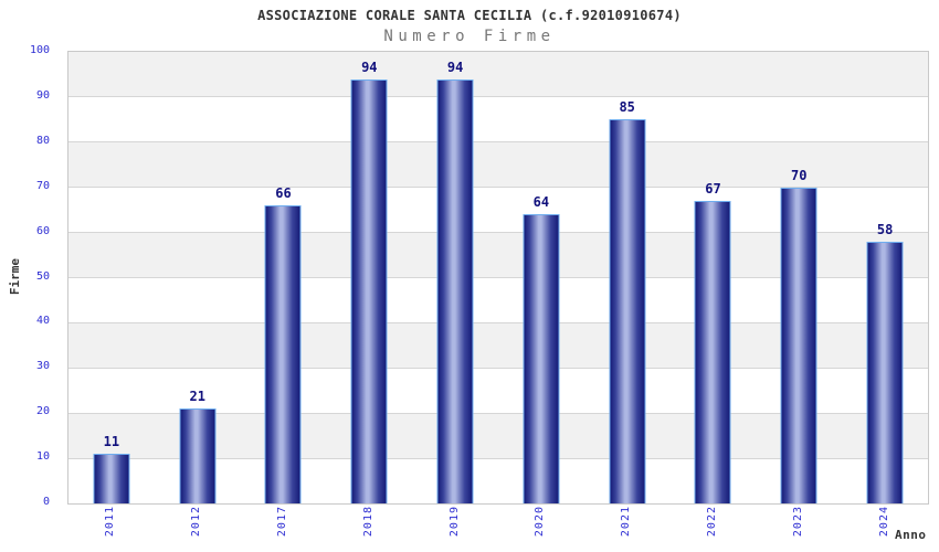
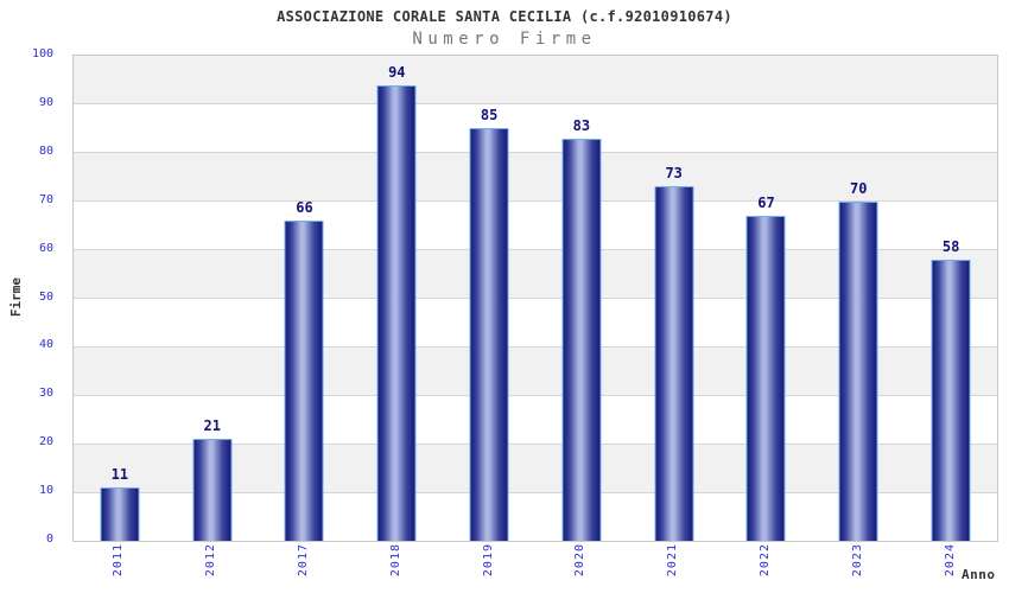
2019: 94 -> 85
2020: 64 -> 83
2021: 85 -> 73
